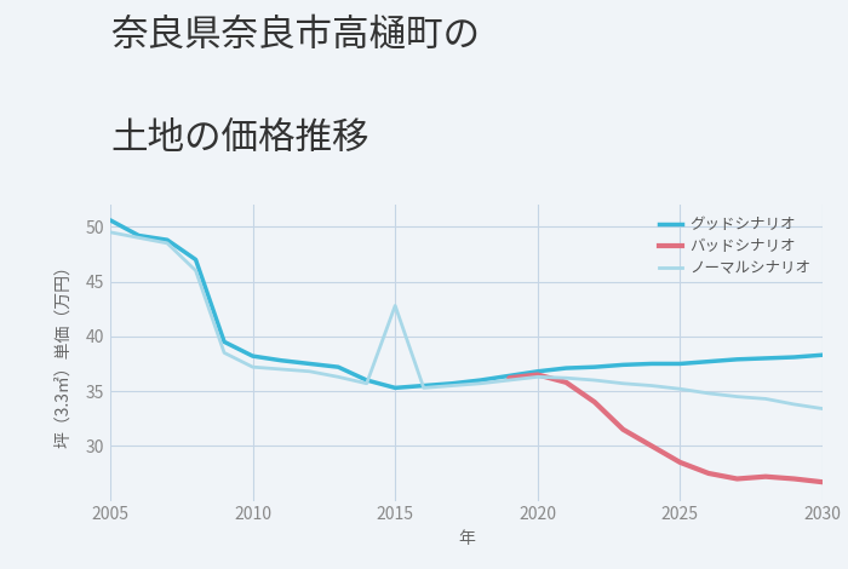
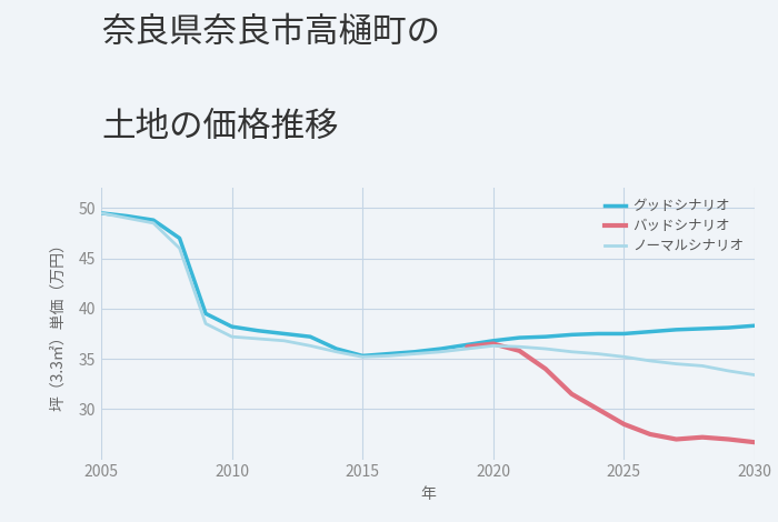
グッドシナリオ/2005: 50.6 -> 49.5
ノーマルシナリオ/2015: 42.8 -> 35.2
